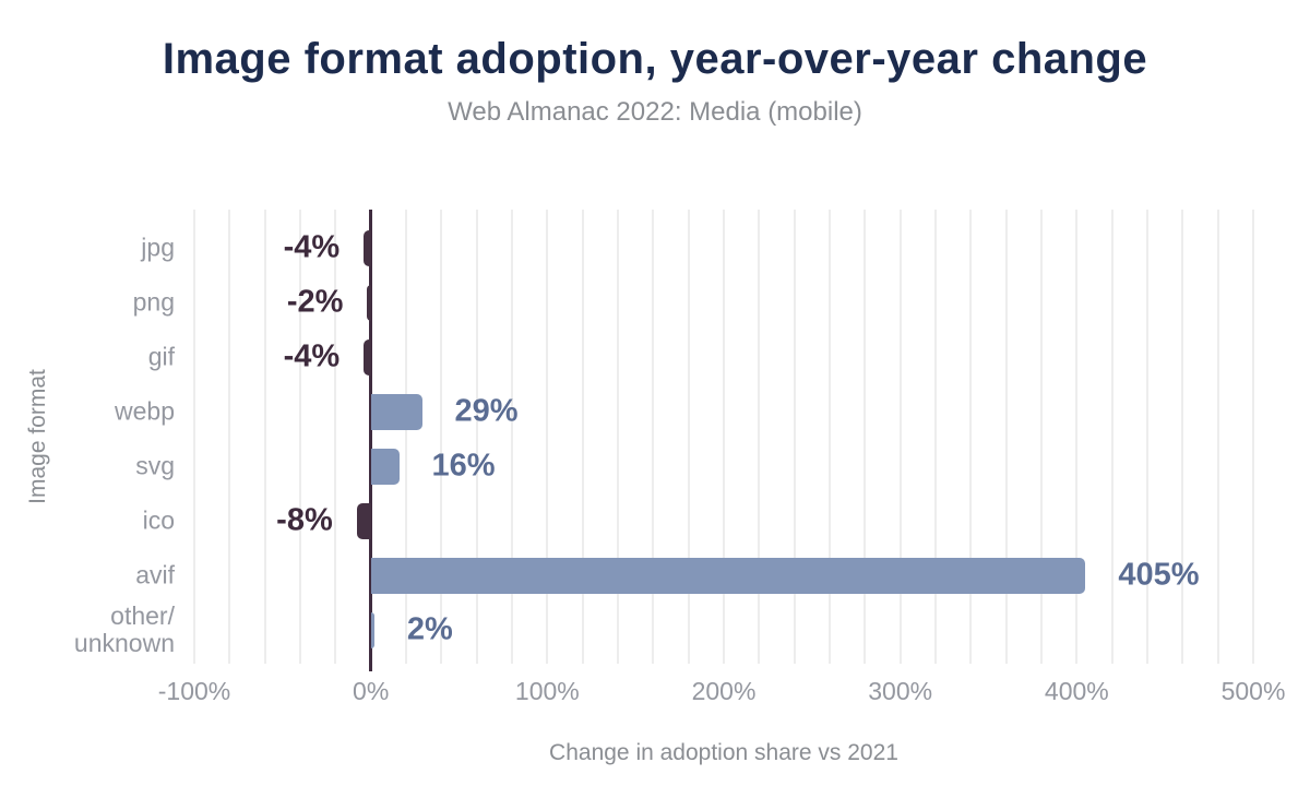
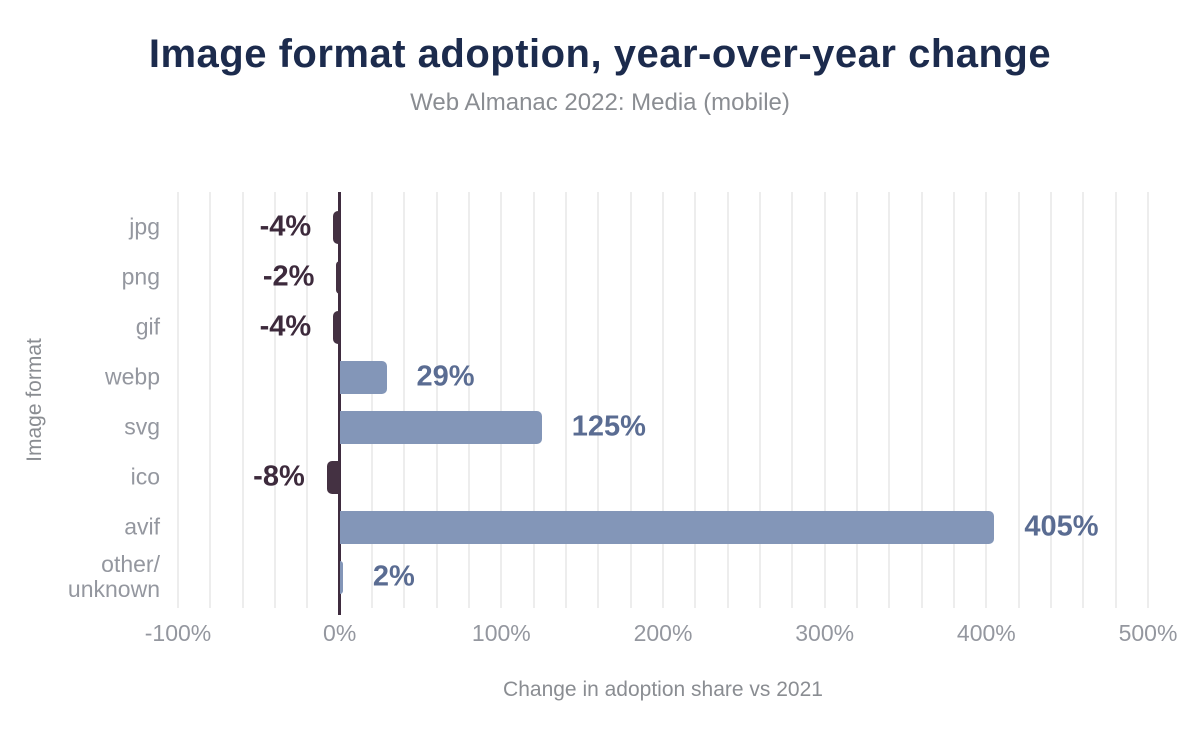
svg: 16% -> 125%
